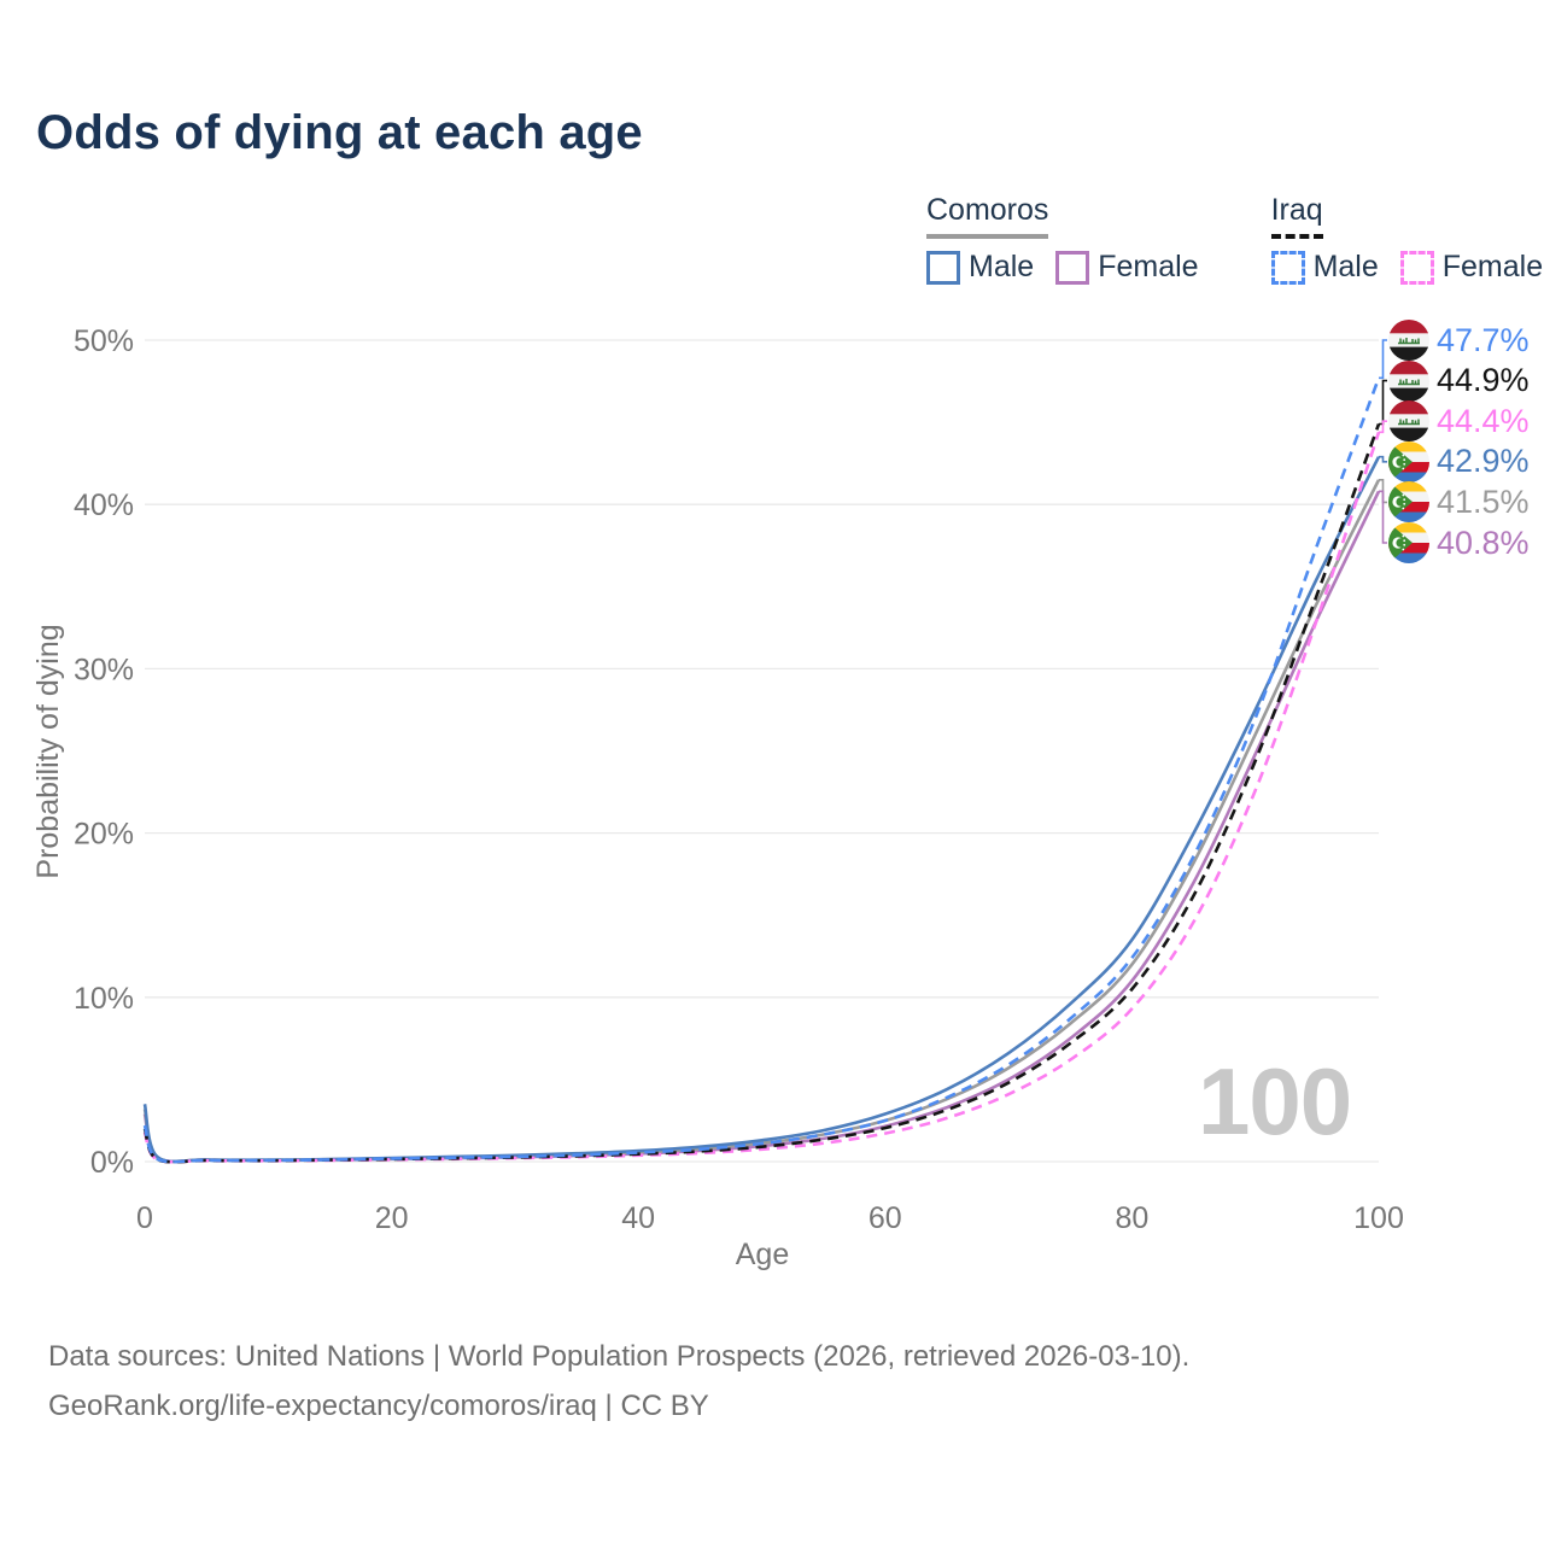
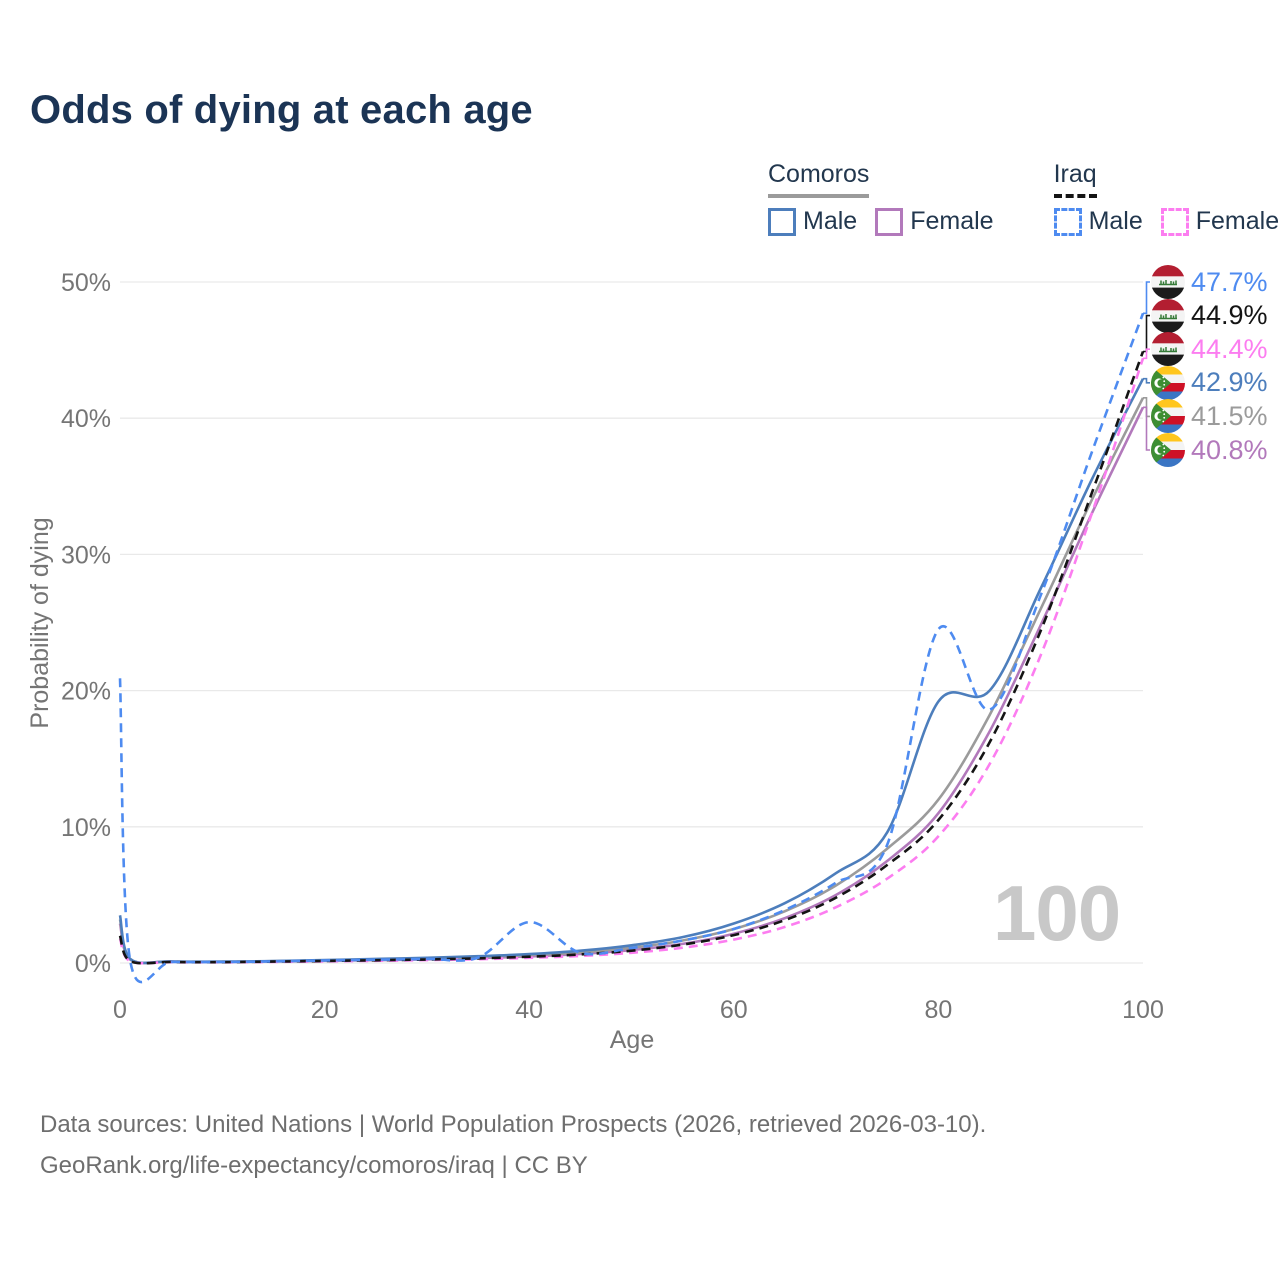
Iraq Male/0: 2.2% -> 20.9%
Iraq Male/40: 0.6% -> 3.0%
Iraq Male/80: 12.4% -> 24.5%
Comoros Male/80: 13.5% -> 19.2%
